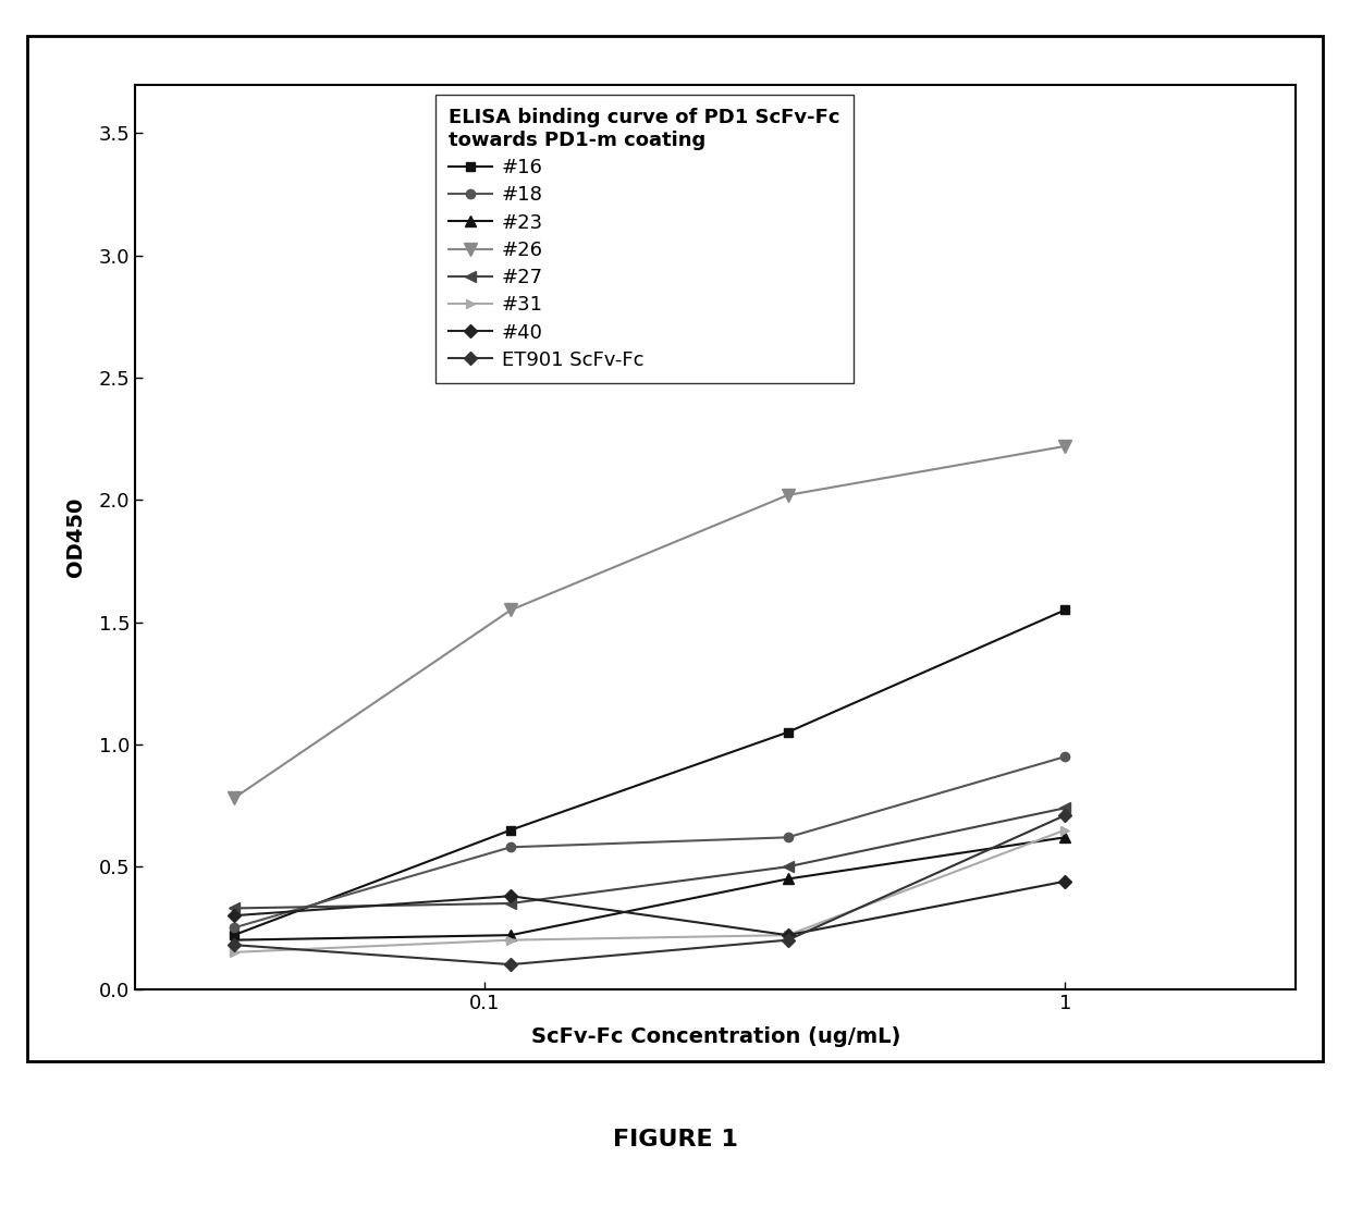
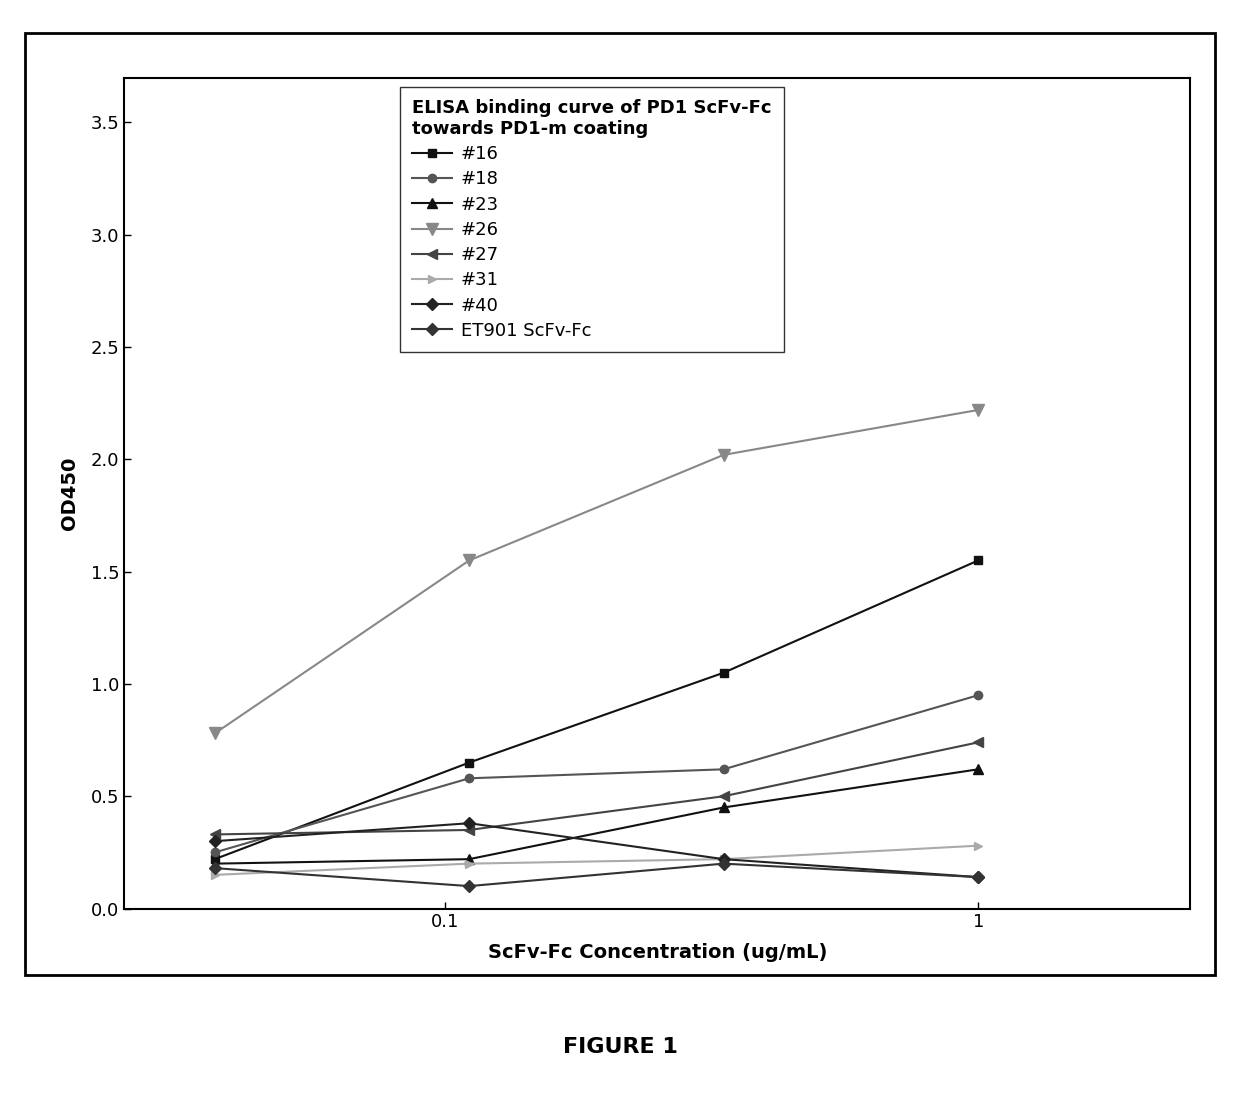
#31/1: 0.65 -> 0.28
#40/1: 0.44 -> 0.14
ET901 ScFv-Fc/1: 0.71 -> 0.14
